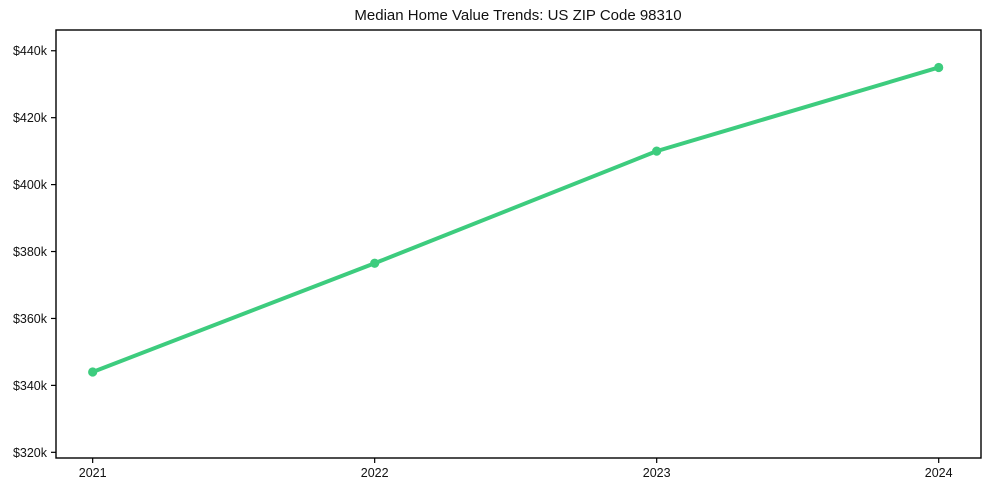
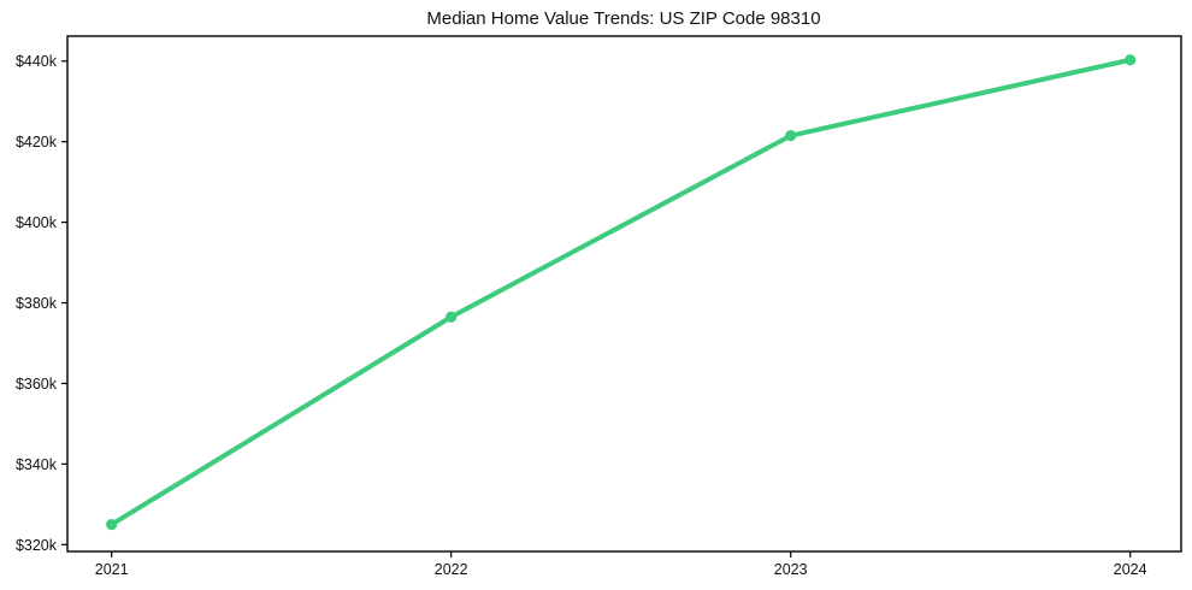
2021: $344k -> $325k
2023: $410k -> $422k
2024: $435k -> $440k
